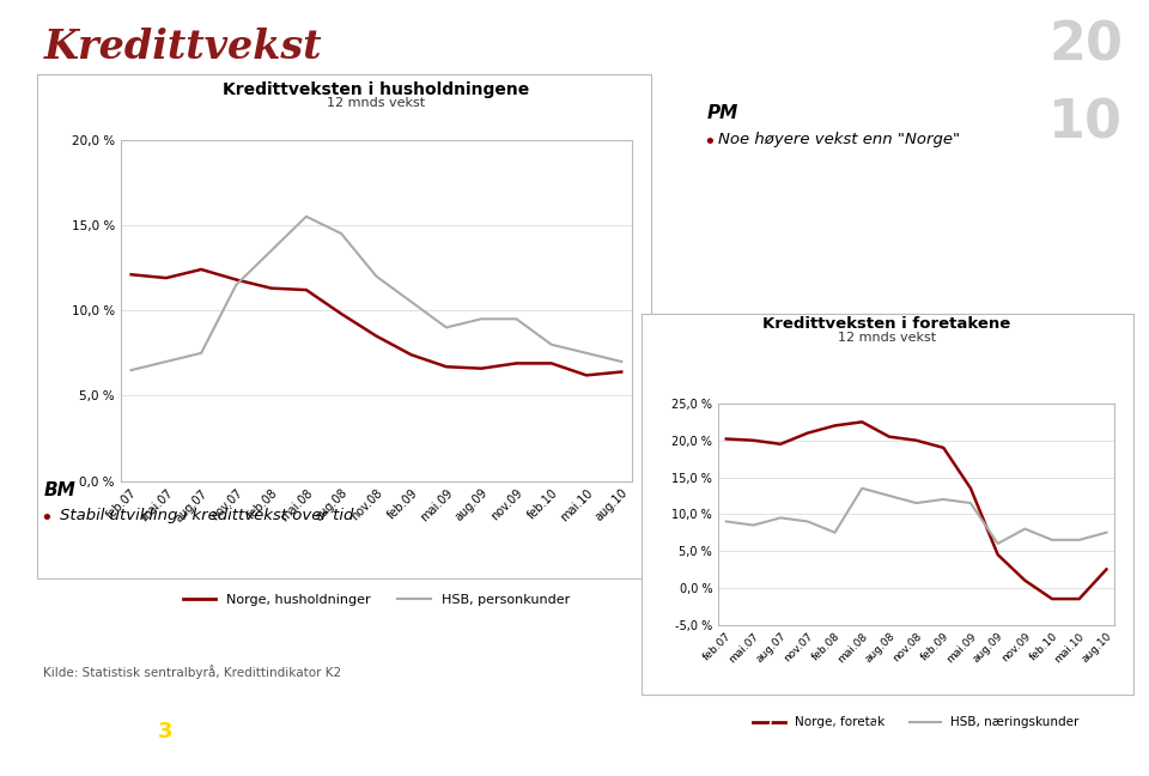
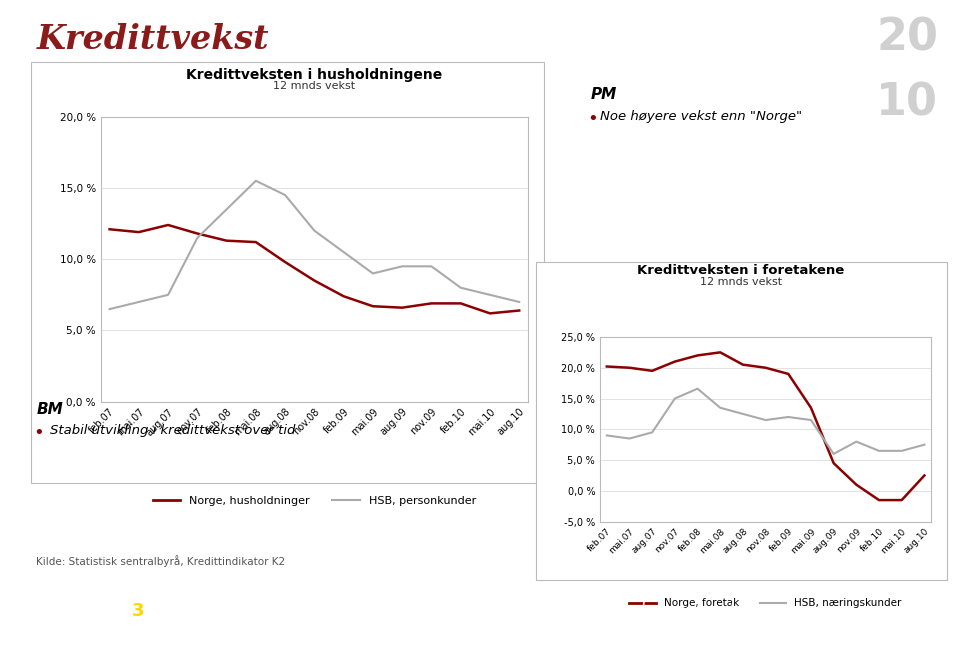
HSB, næringskunder/nov.07: 9,0 % -> 15,0 %
HSB, næringskunder/feb.08: 7,5 % -> 16,6 %
